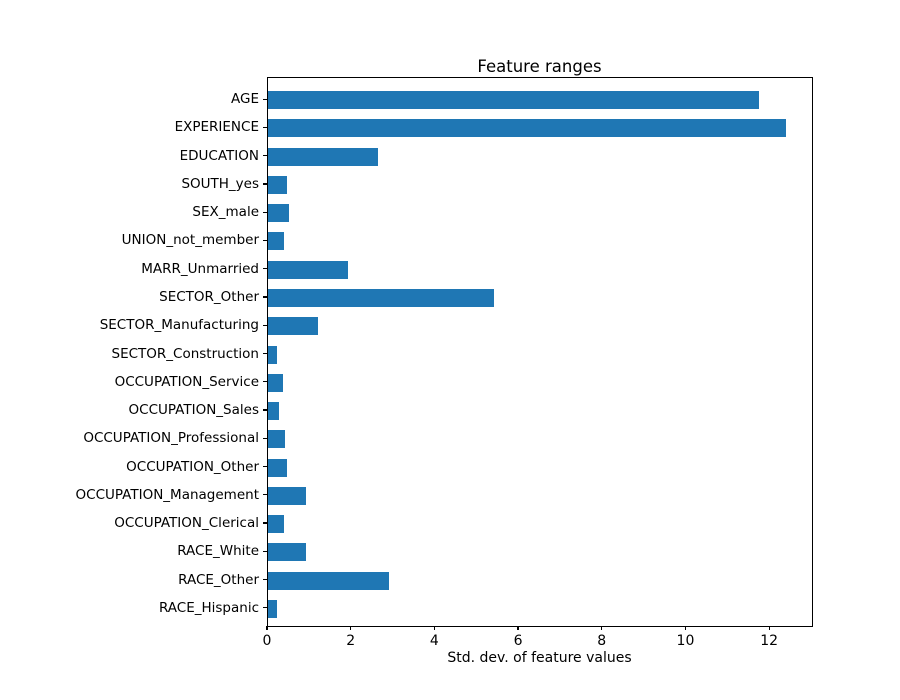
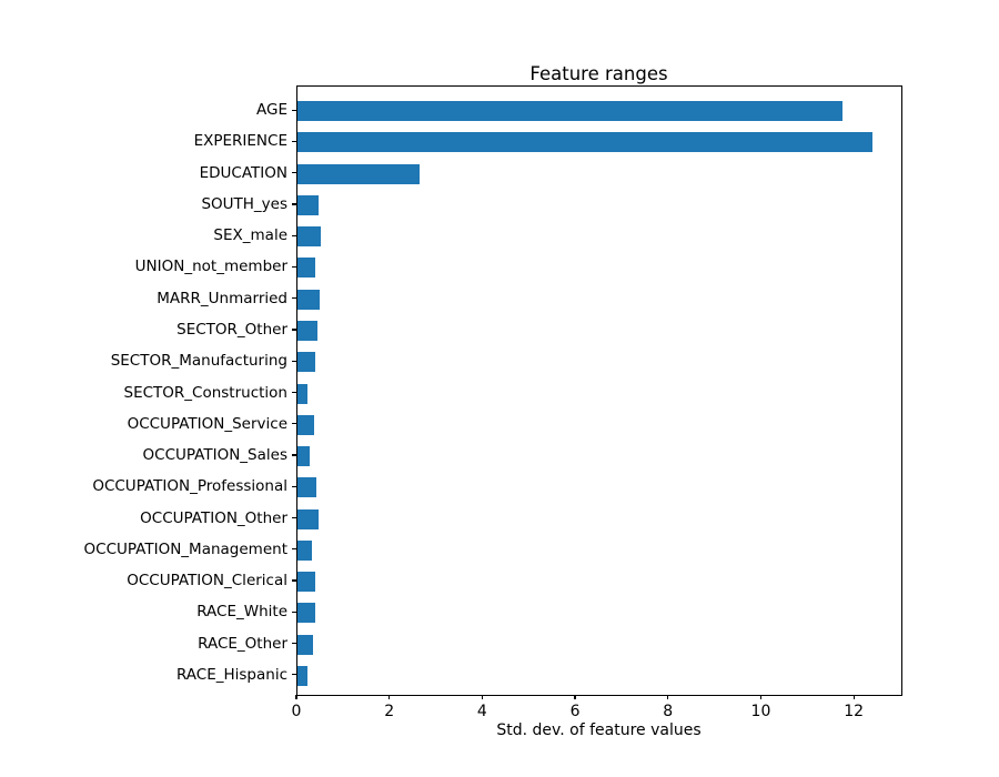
MARR_Unmarried: 1.9 -> 0.5
SECTOR_Other: 5.4 -> 0.4
SECTOR_Manufacturing: 1.2 -> 0.4
OCCUPATION_Management: 0.9 -> 0.3
RACE_White: 0.9 -> 0.4
RACE_Other: 2.9 -> 0.3
